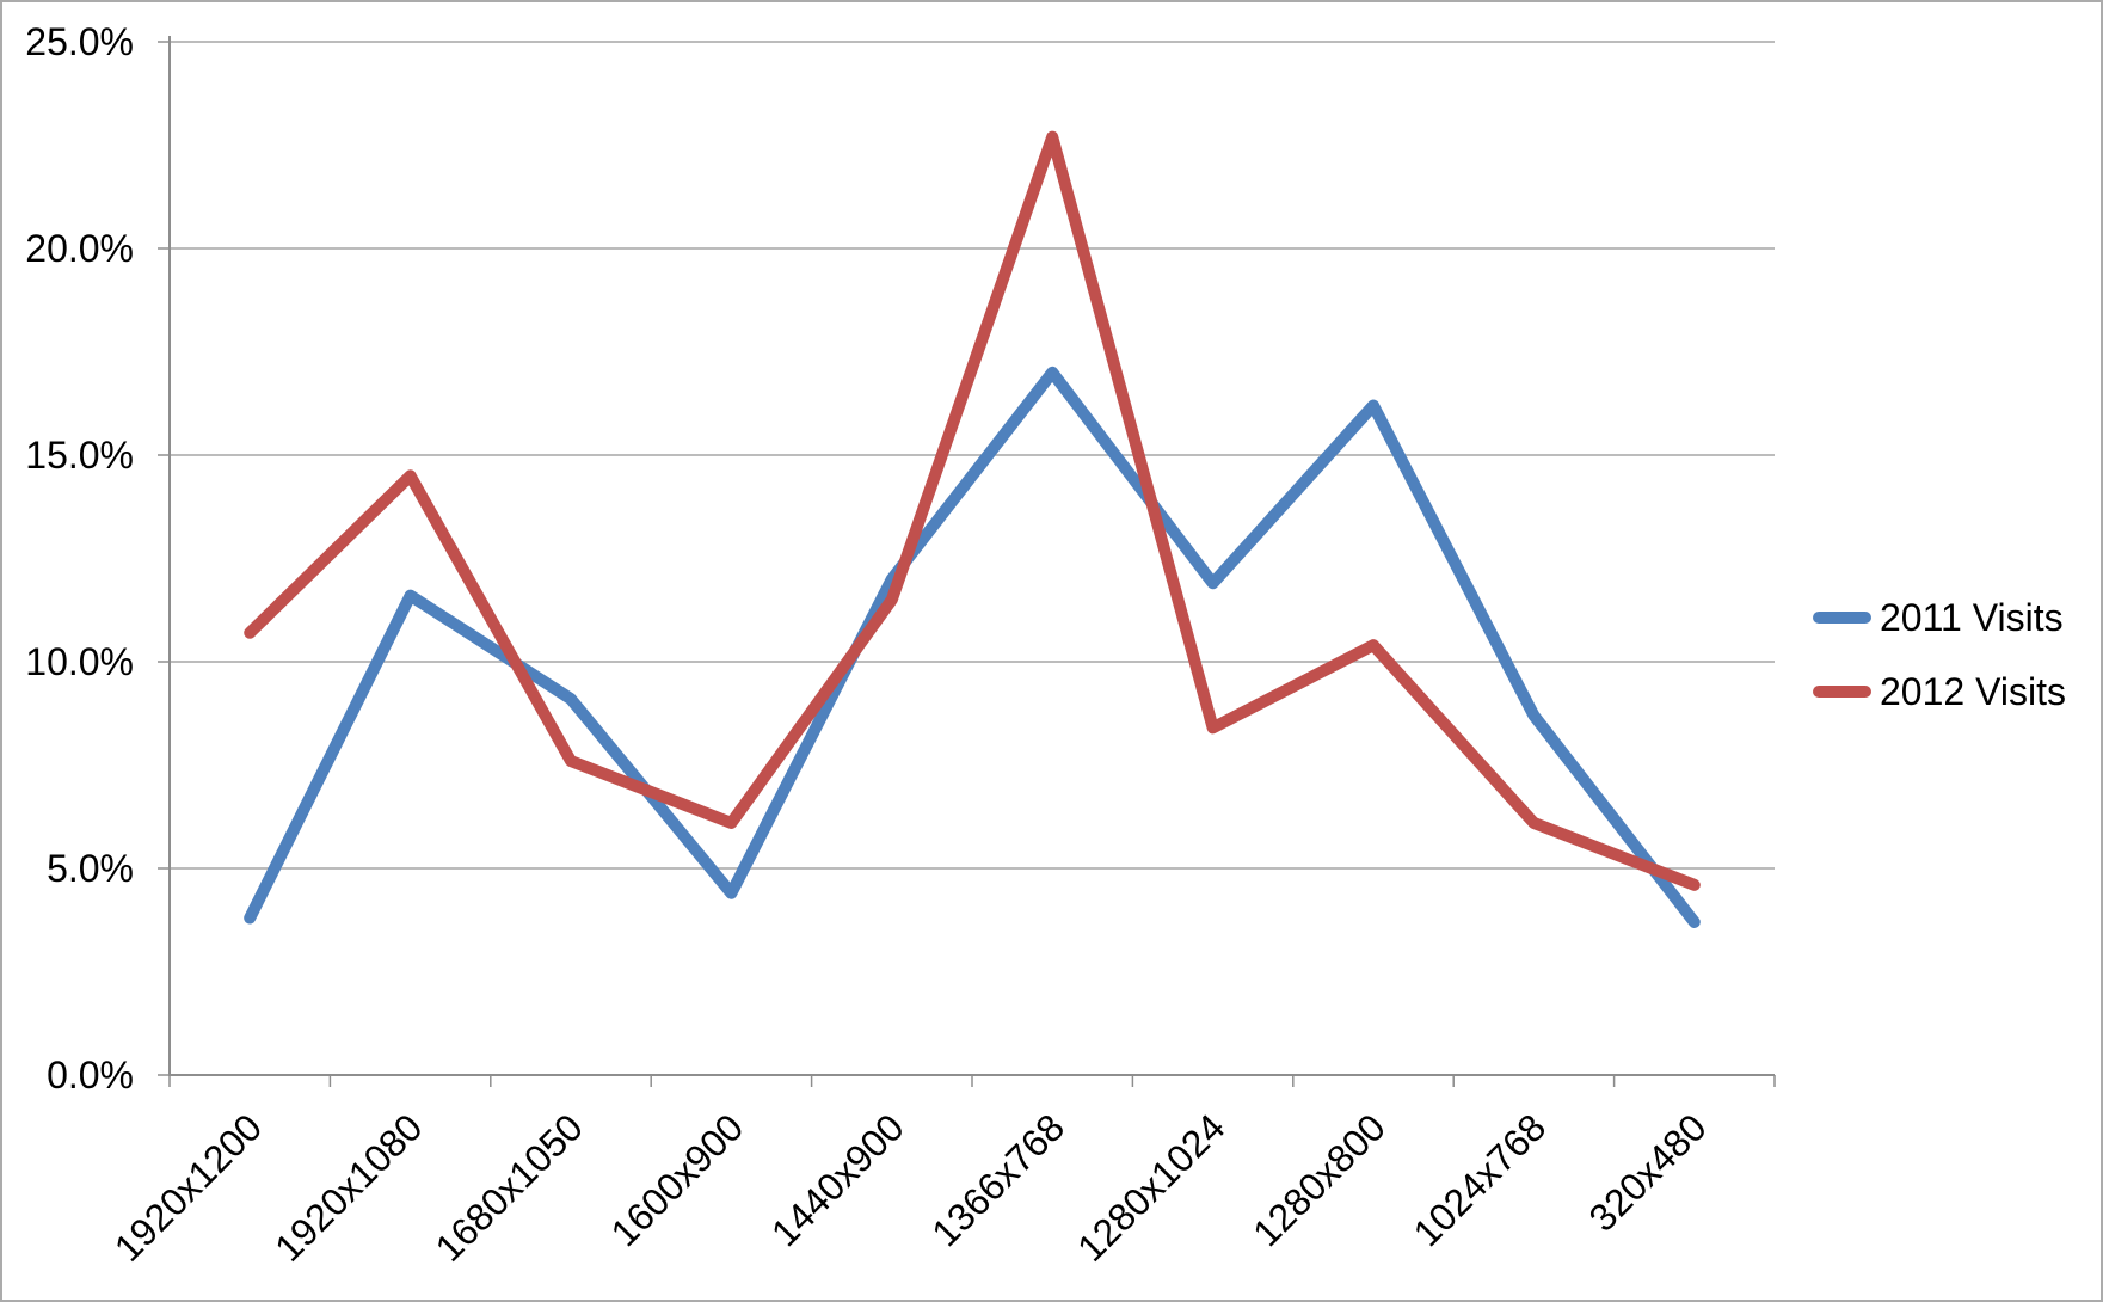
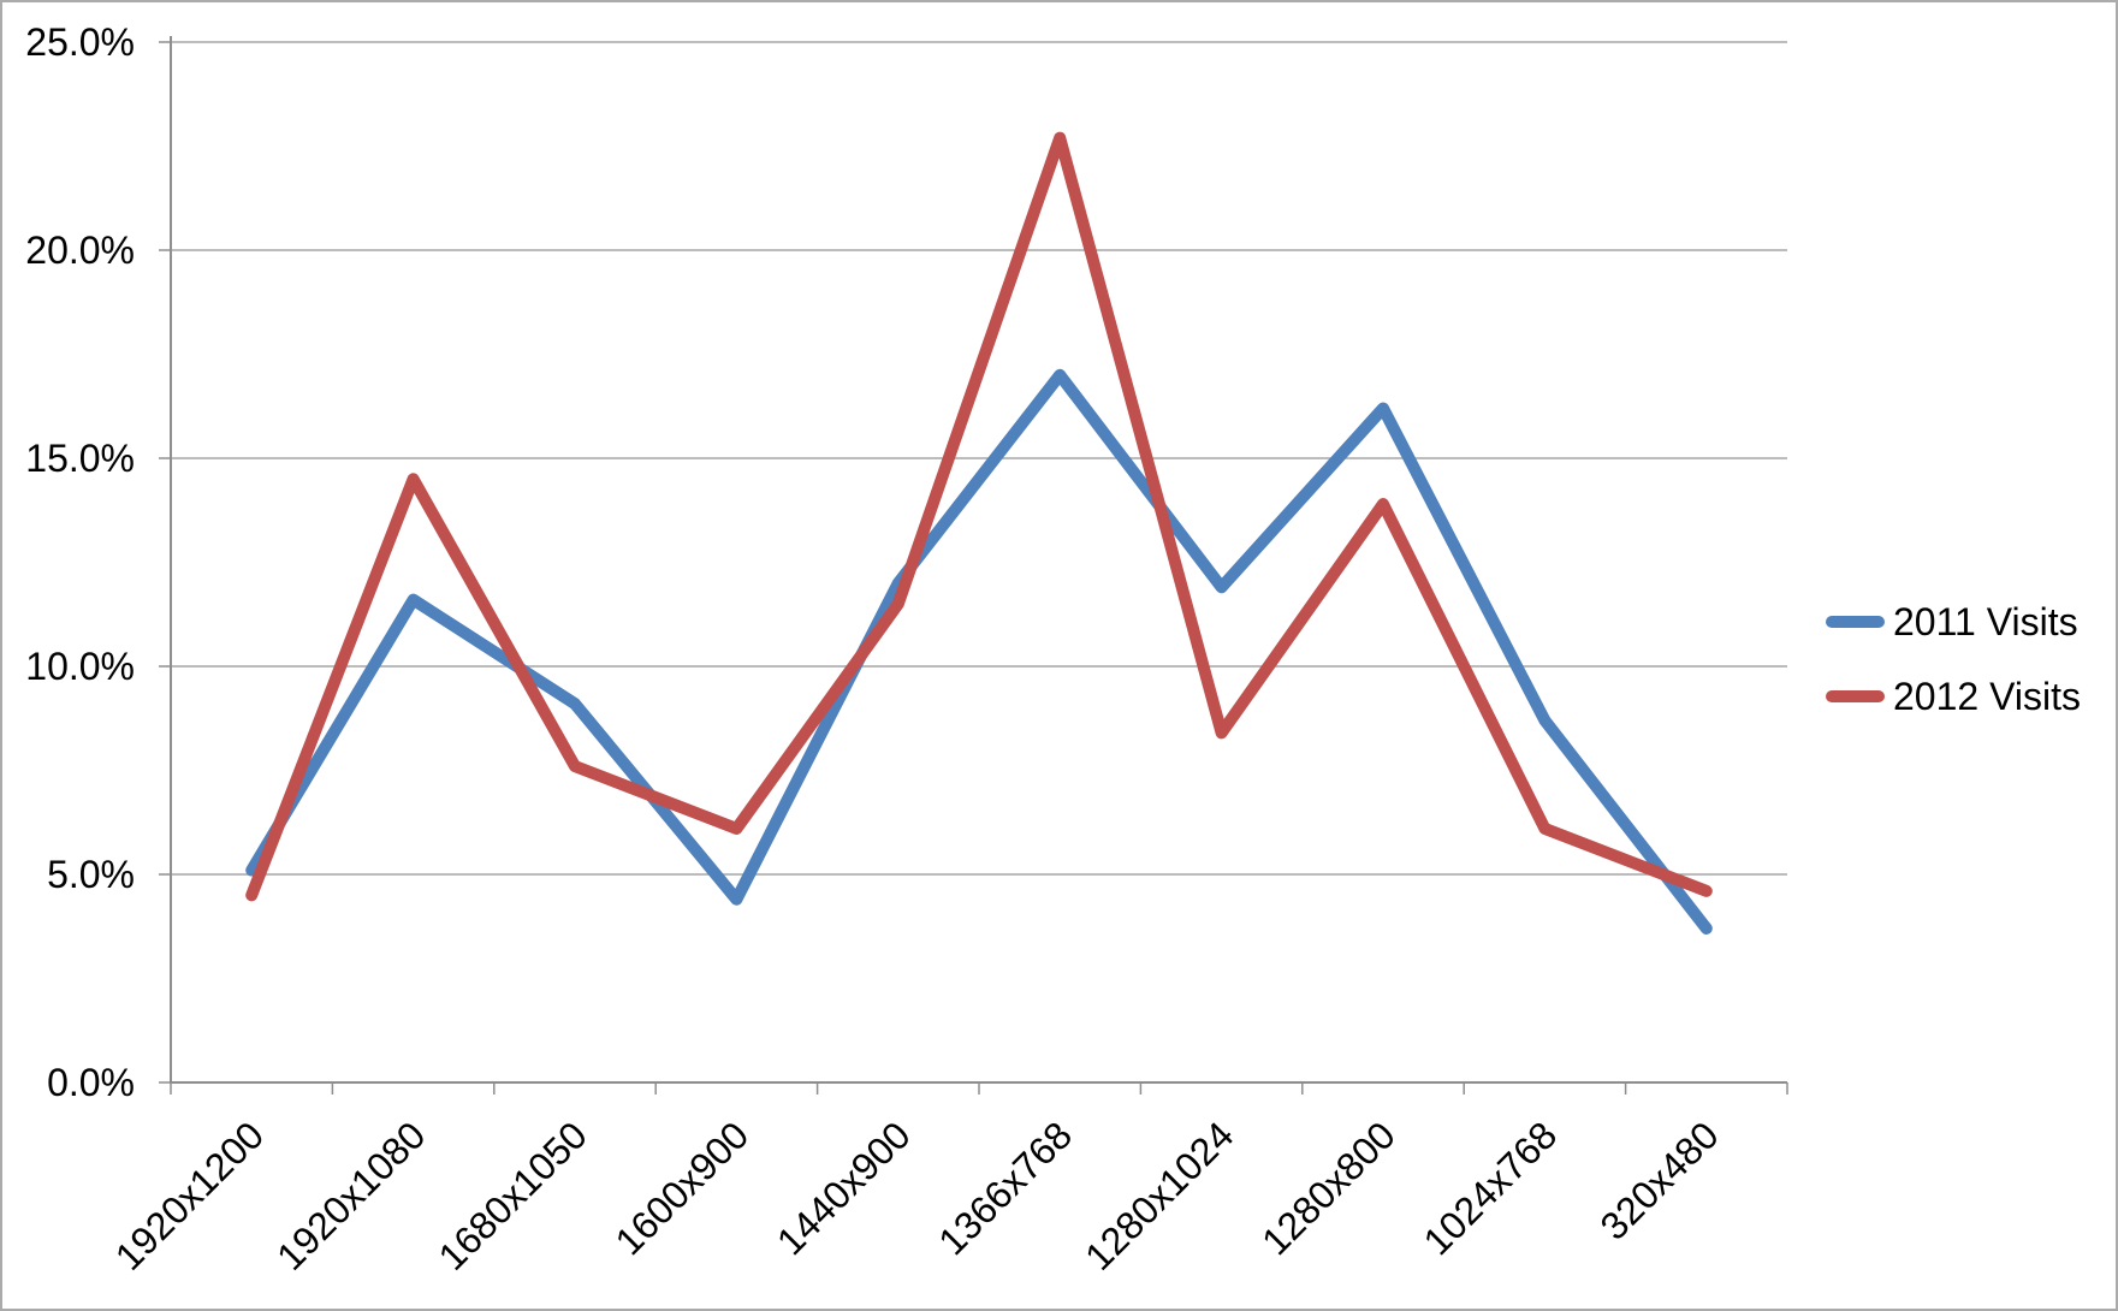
2011 Visits/1920x1200: 3.8% -> 5.1%
2012 Visits/1920x1200: 10.7% -> 4.5%
2012 Visits/1280x800: 10.4% -> 13.9%
